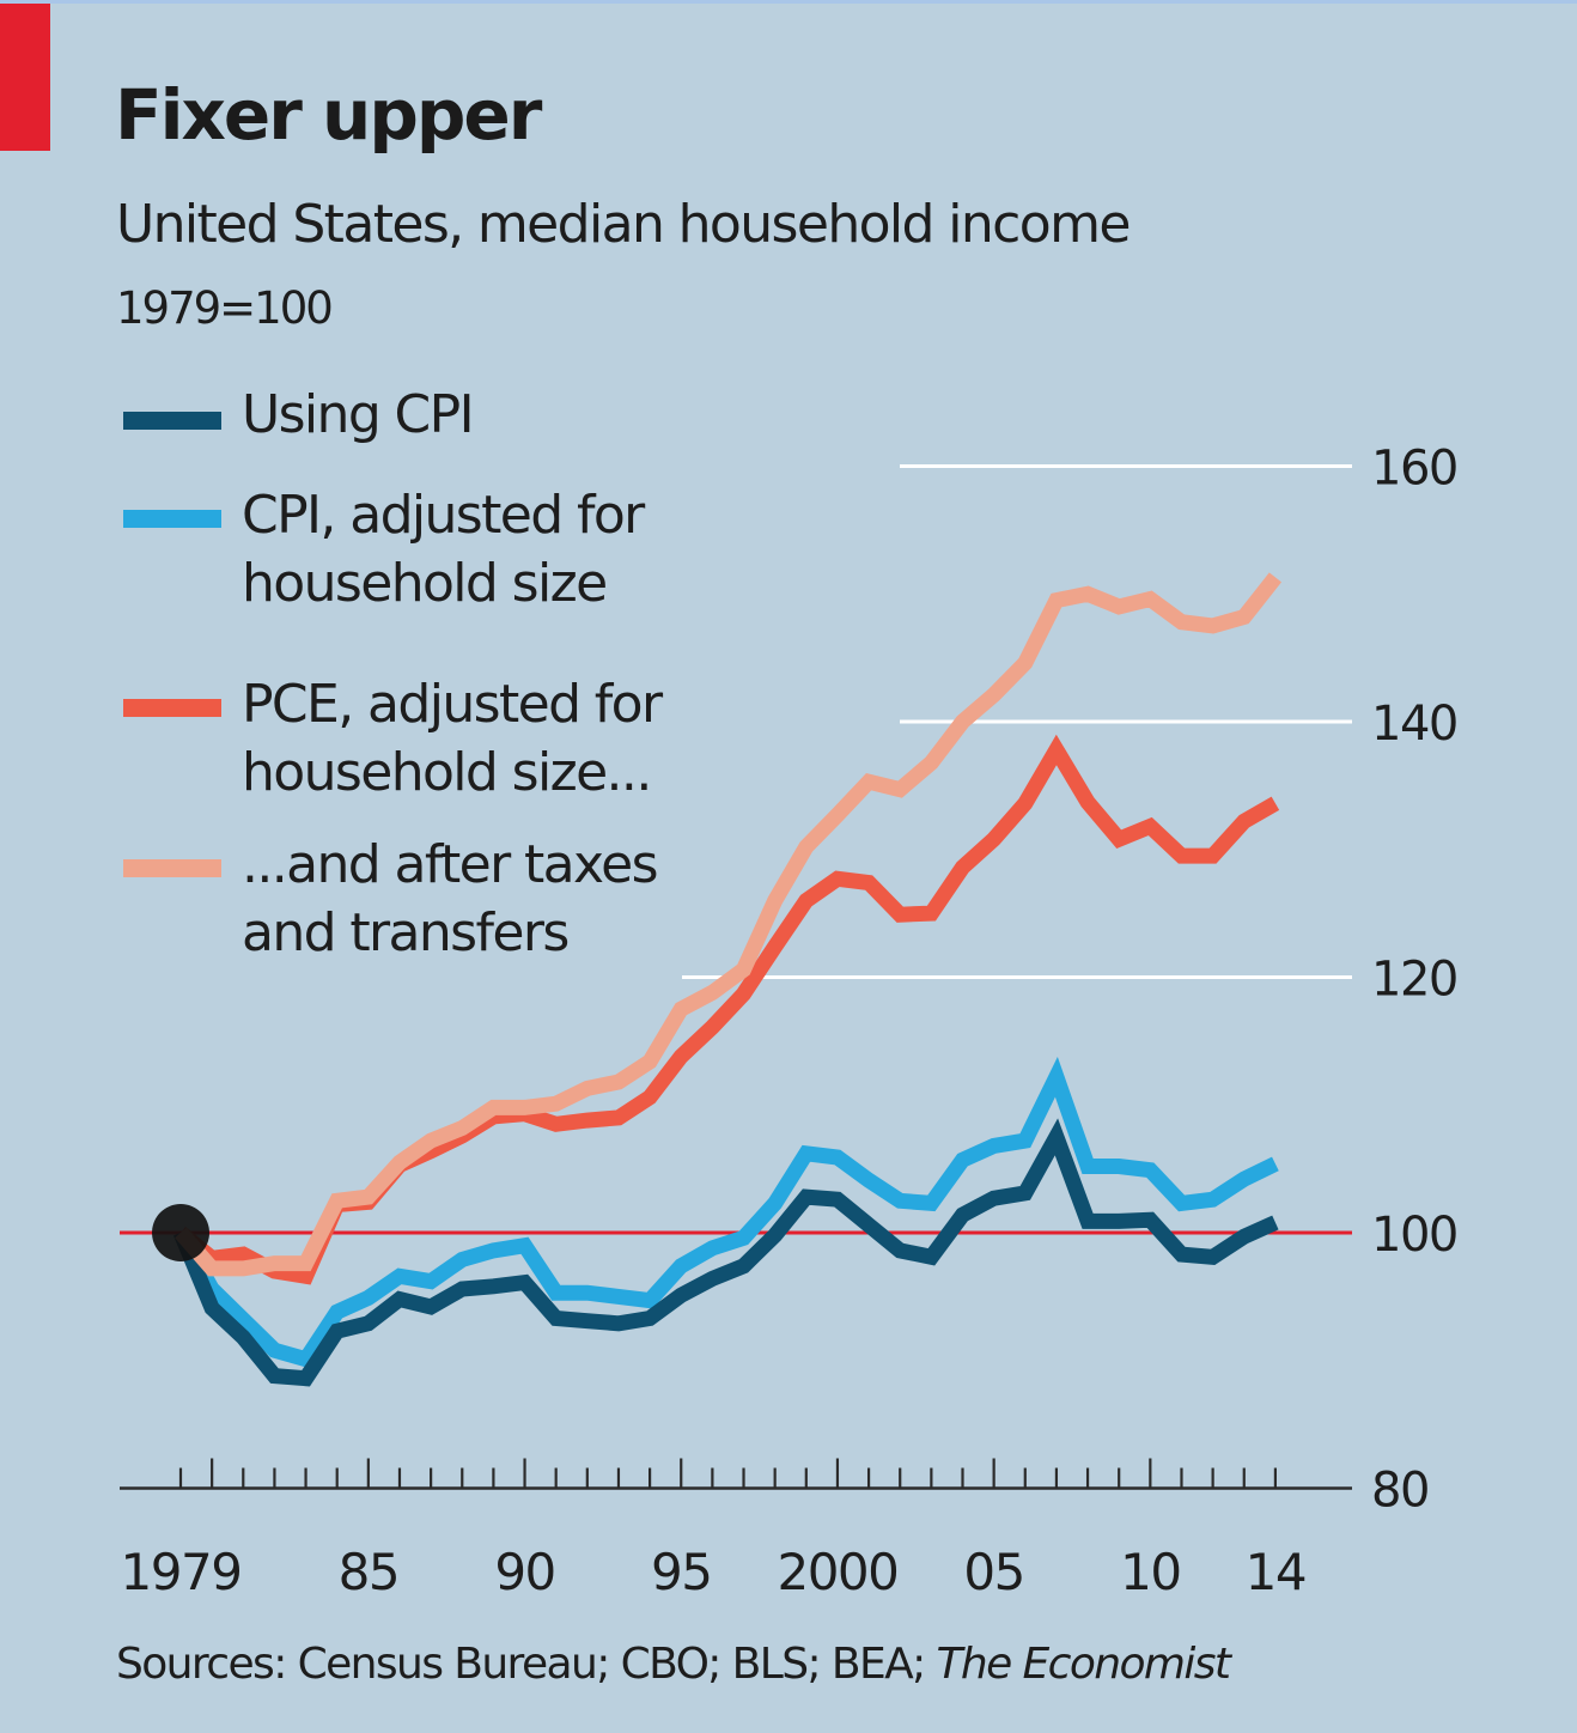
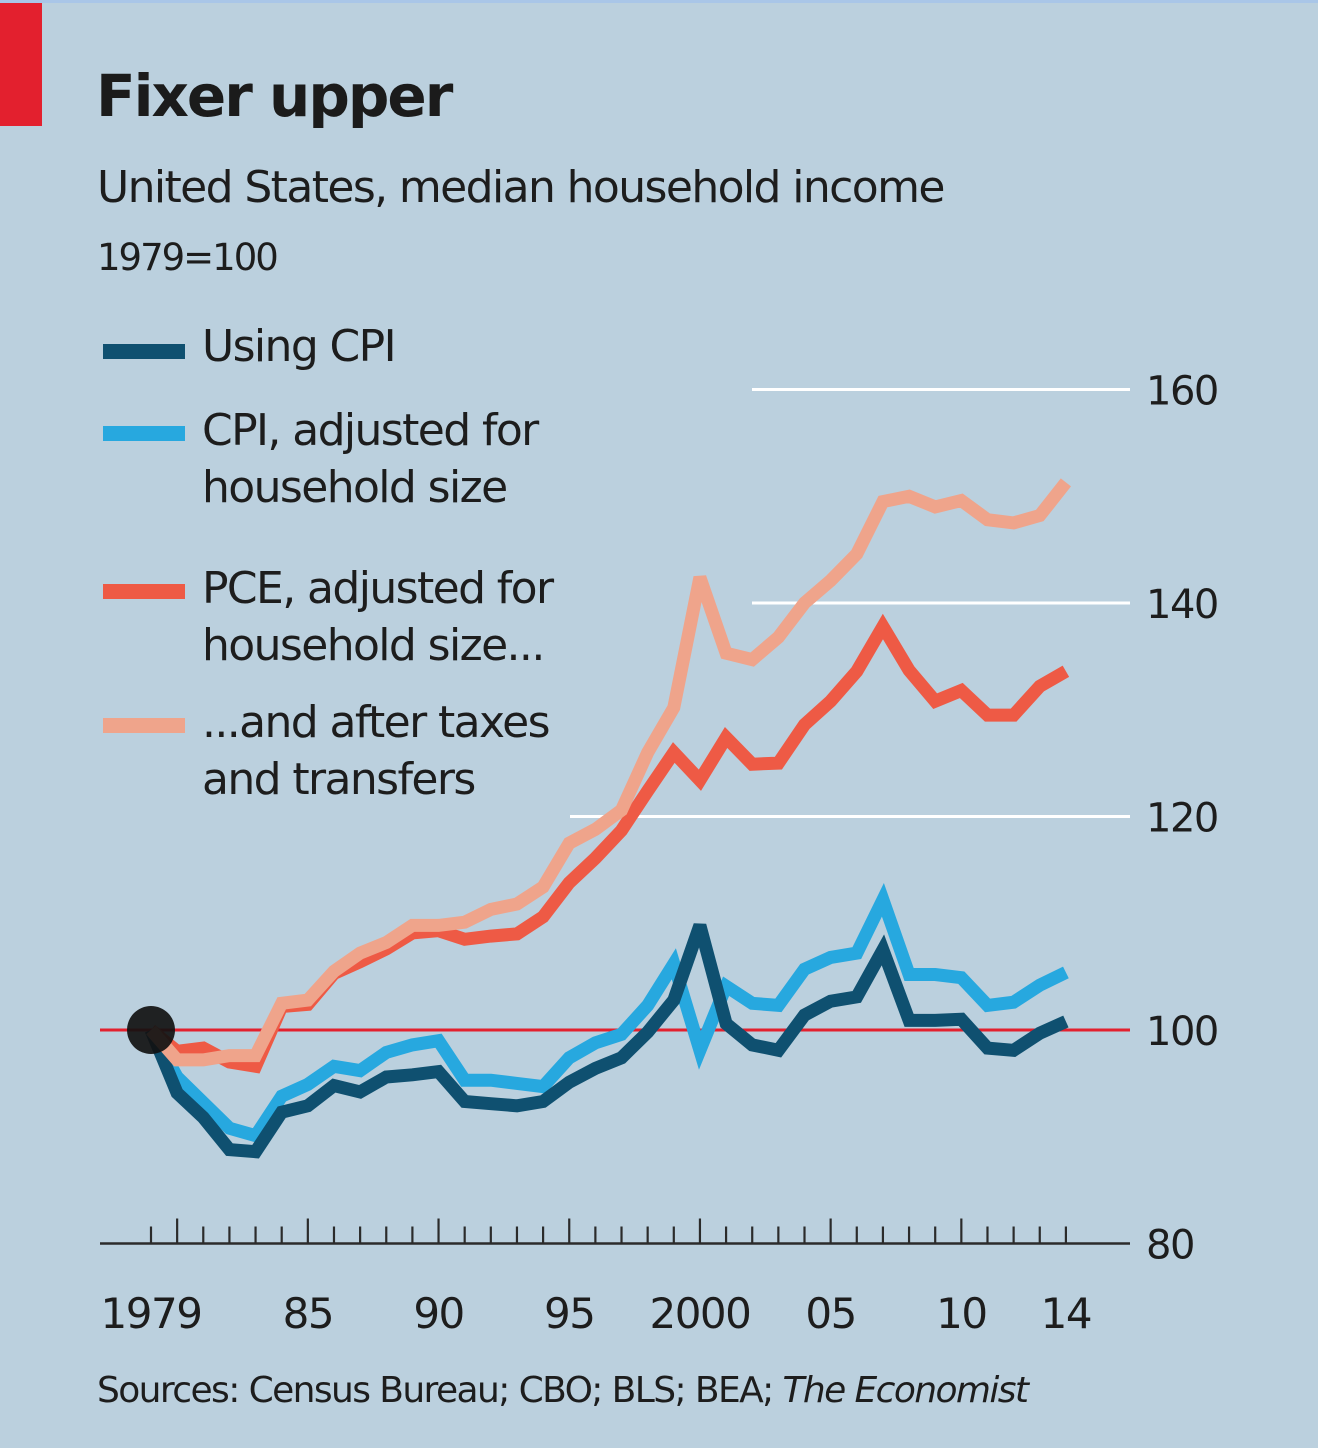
Using CPI/2000: 102.6 -> 109.8
CPI, adjusted for household size/2000: 105.9 -> 98.1
PCE, adjusted for household size.../2000: 127.7 -> 123.4
...and after taxes and transfers/2000: 132.7 -> 142.4
